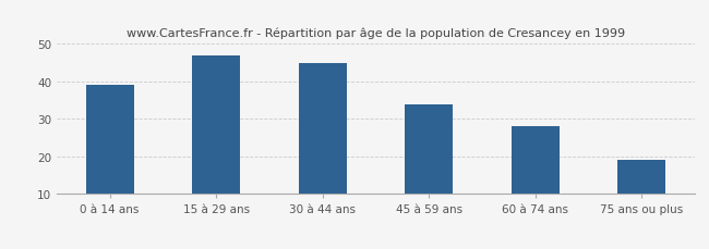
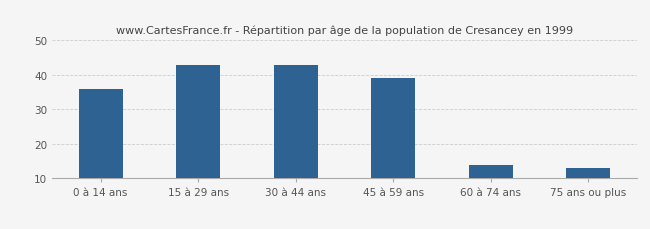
0 à 14 ans: 39 -> 36
15 à 29 ans: 47 -> 43
30 à 44 ans: 45 -> 43
45 à 59 ans: 34 -> 39
60 à 74 ans: 28 -> 14
75 ans ou plus: 19 -> 13
